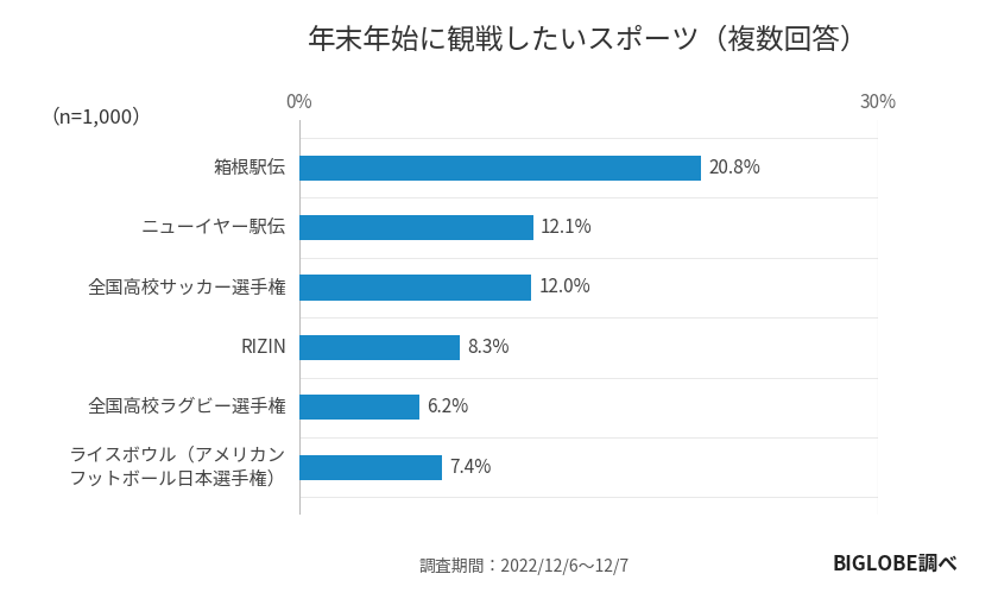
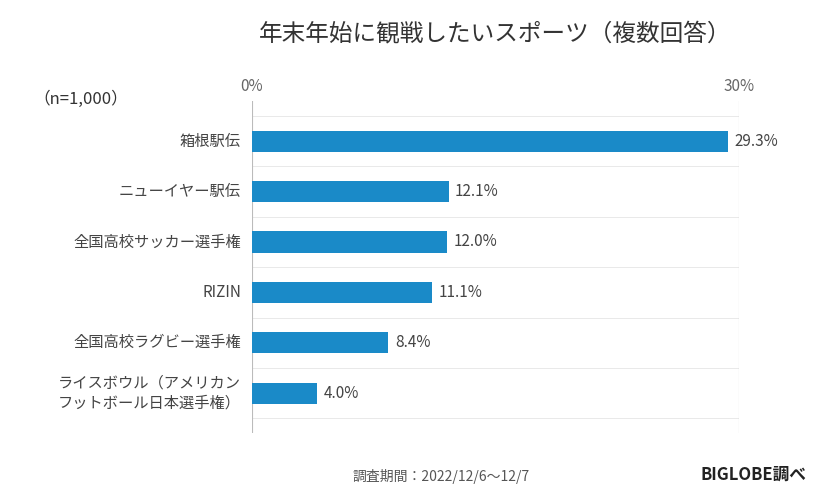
箱根駅伝: 20.8% -> 29.3%
RIZIN: 8.3% -> 11.1%
全国高校ラグビー選手権: 6.2% -> 8.4%
ライスボウル（アメリカン フットボール日本選手権）: 7.4% -> 4.0%
